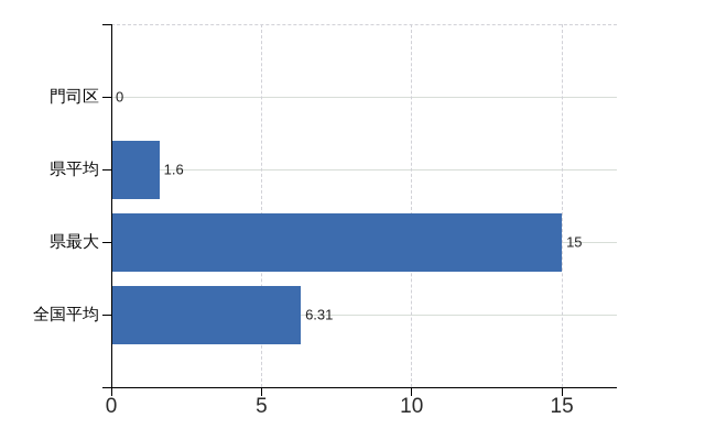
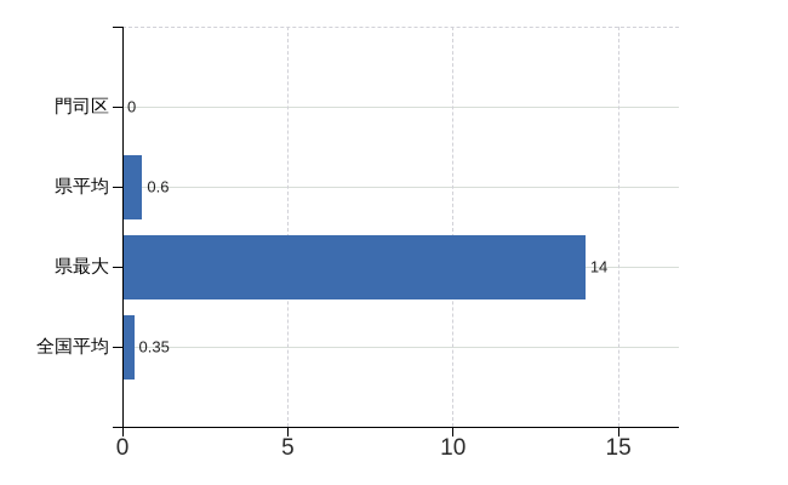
県平均: 1.6 -> 0.6
県最大: 15 -> 14
全国平均: 6.31 -> 0.35
